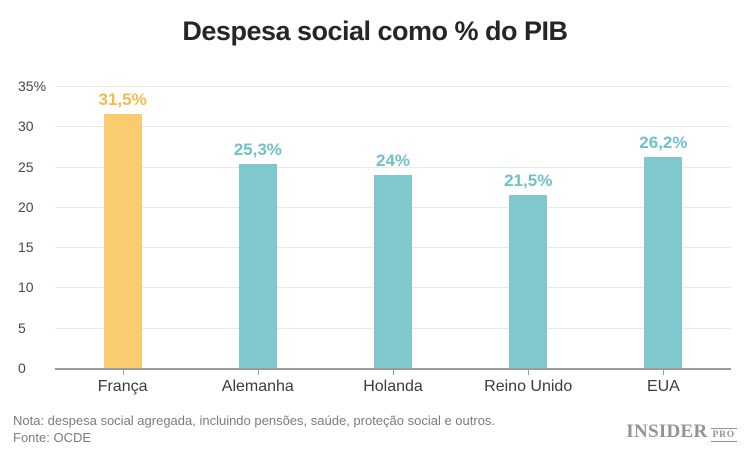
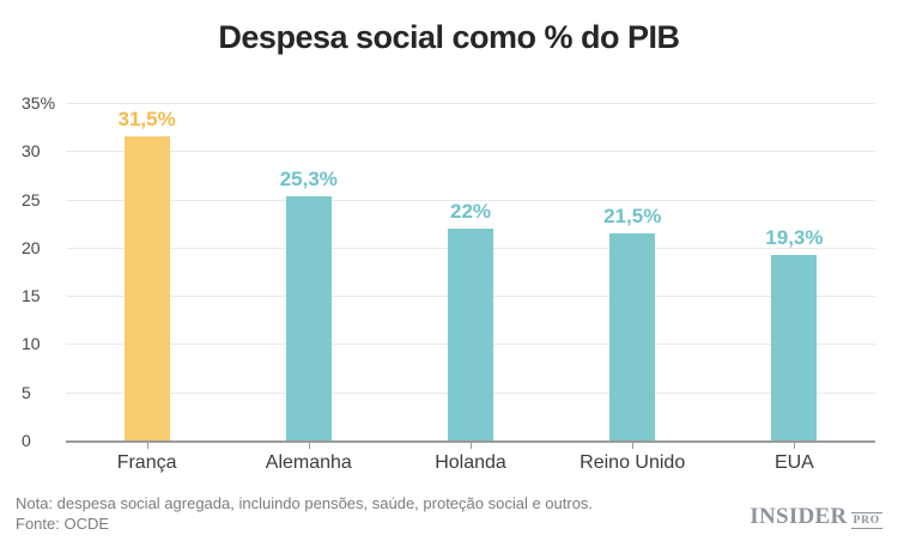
Holanda: 24% -> 22%
EUA: 26,2% -> 19,3%
